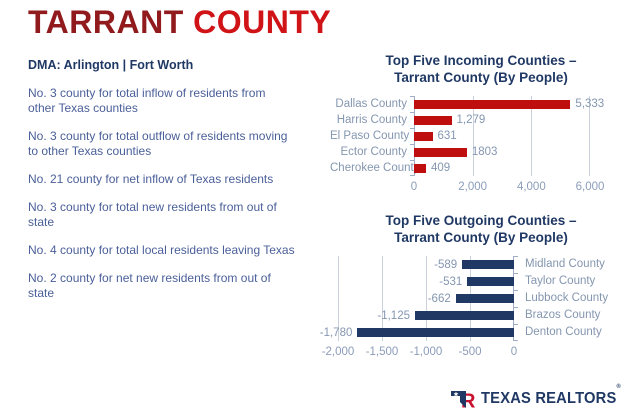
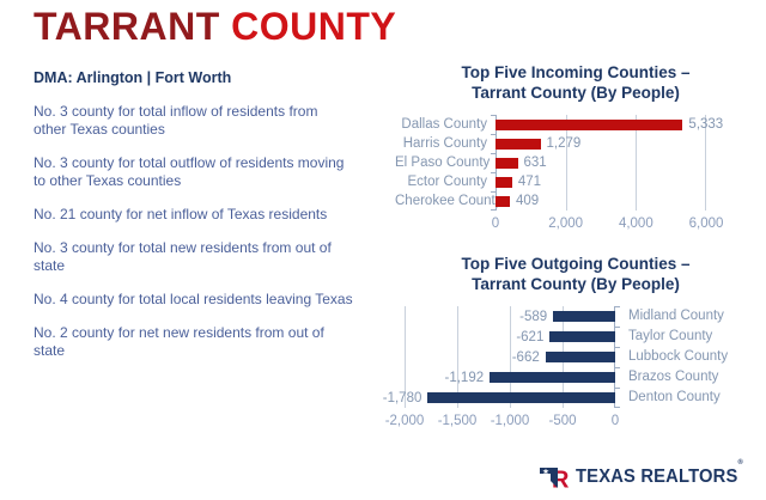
Top Five Incoming Counties – Tarrant County (By People)/Ector County: 1803 -> 471
Top Five Outgoing Counties – Tarrant County (By People)/Taylor County: -531 -> -621
Top Five Outgoing Counties – Tarrant County (By People)/Brazos County: -1,125 -> -1,192
